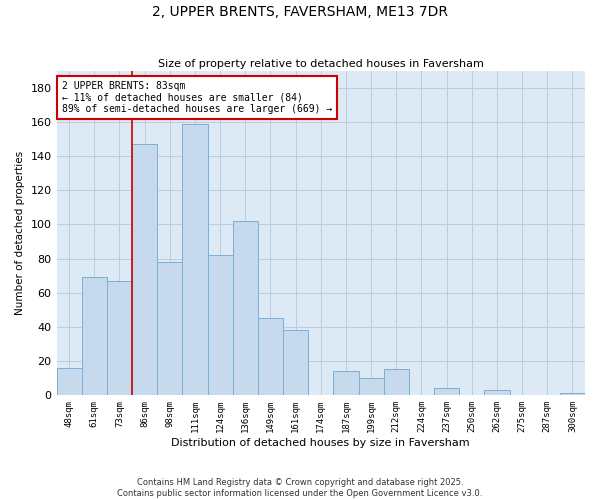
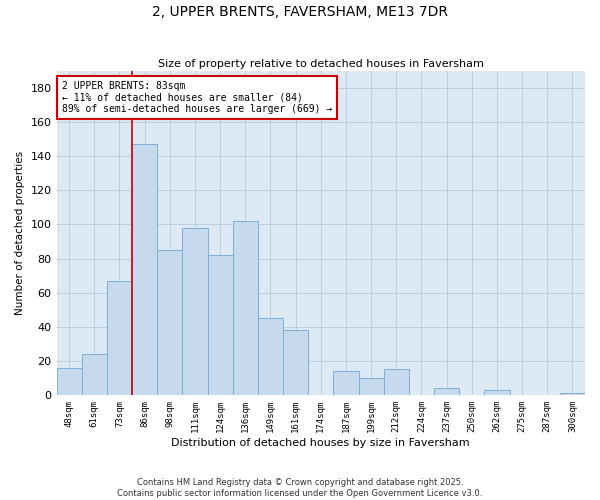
61sqm: 69 -> 24
98sqm: 78 -> 85
111sqm: 159 -> 98
